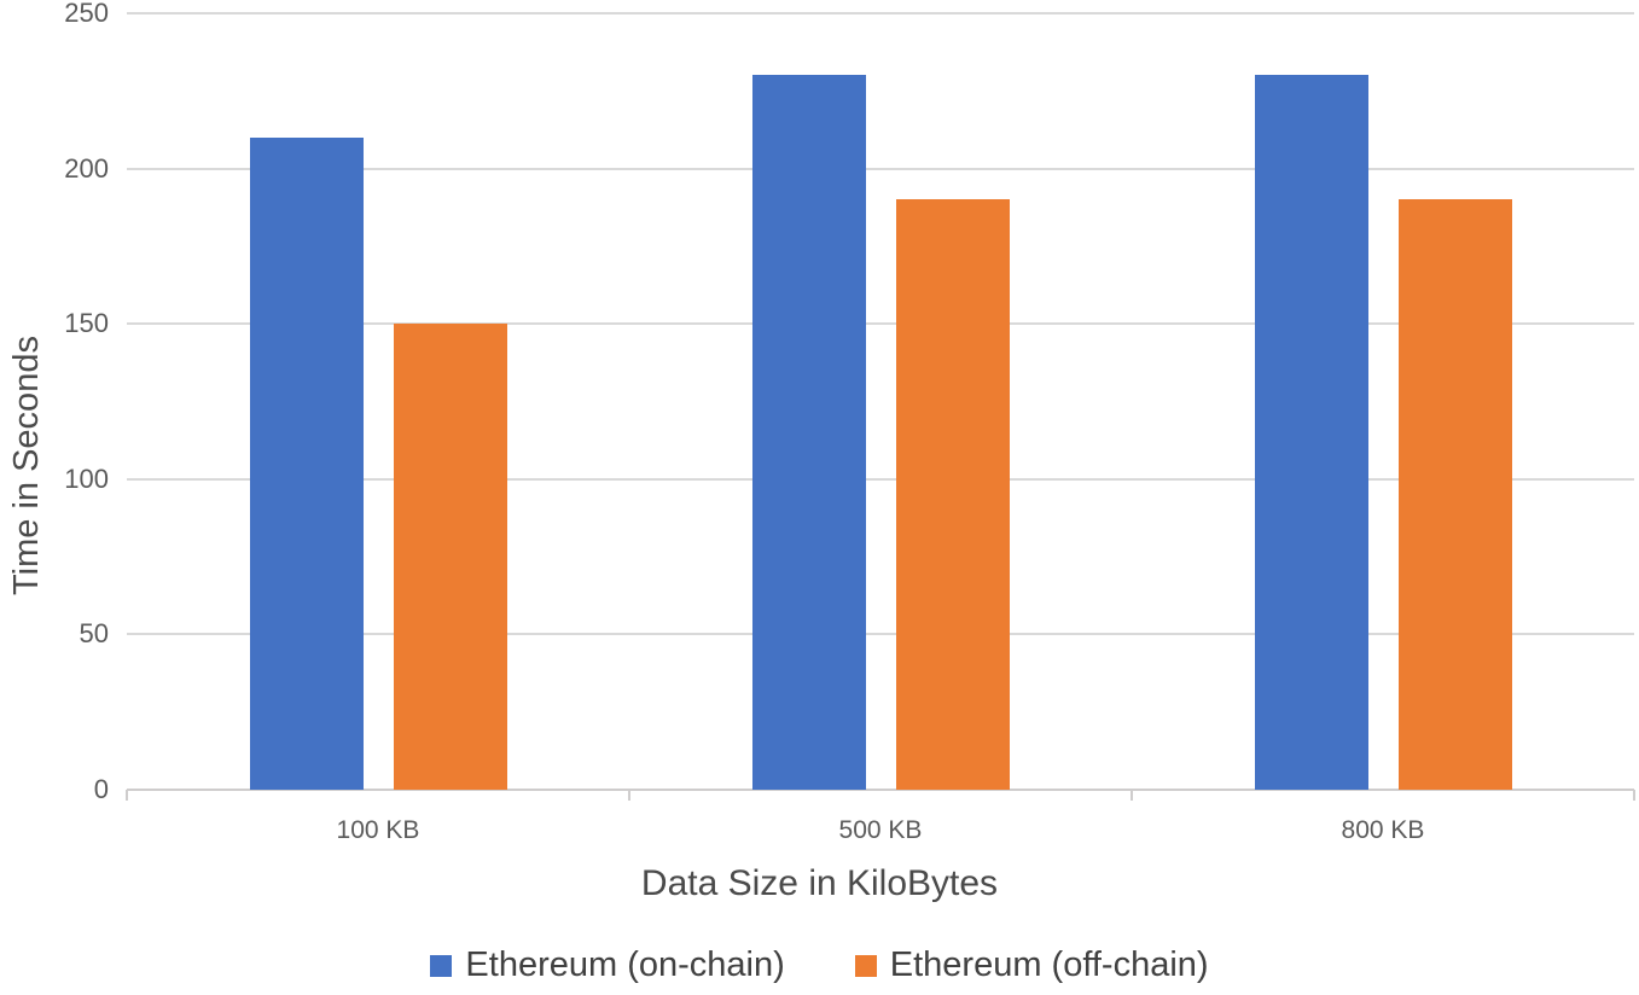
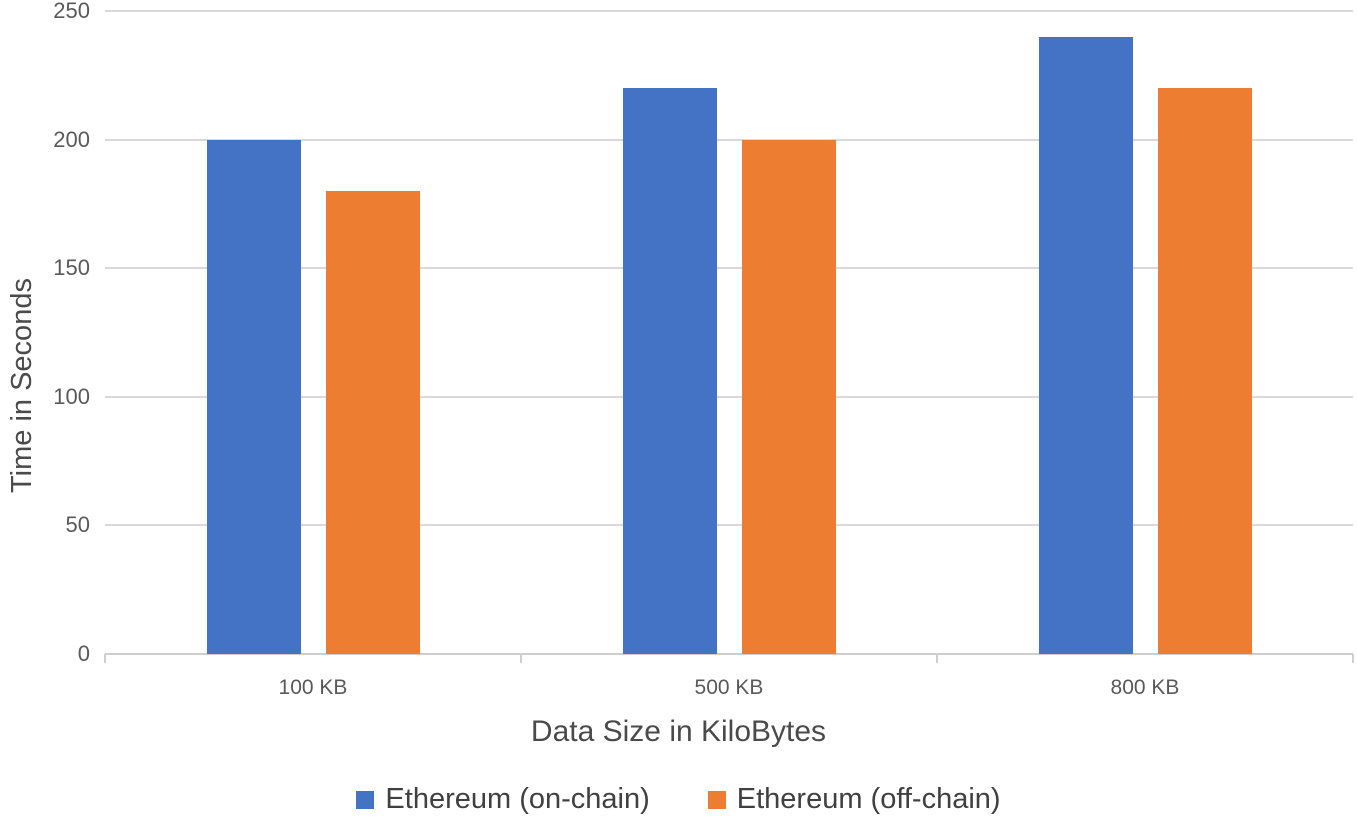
Ethereum (on-chain)/100 KB: 210 -> 200
Ethereum (off-chain)/100 KB: 150 -> 180
Ethereum (on-chain)/500 KB: 230 -> 220
Ethereum (off-chain)/500 KB: 190 -> 200
Ethereum (on-chain)/800 KB: 230 -> 240
Ethereum (off-chain)/800 KB: 190 -> 220
